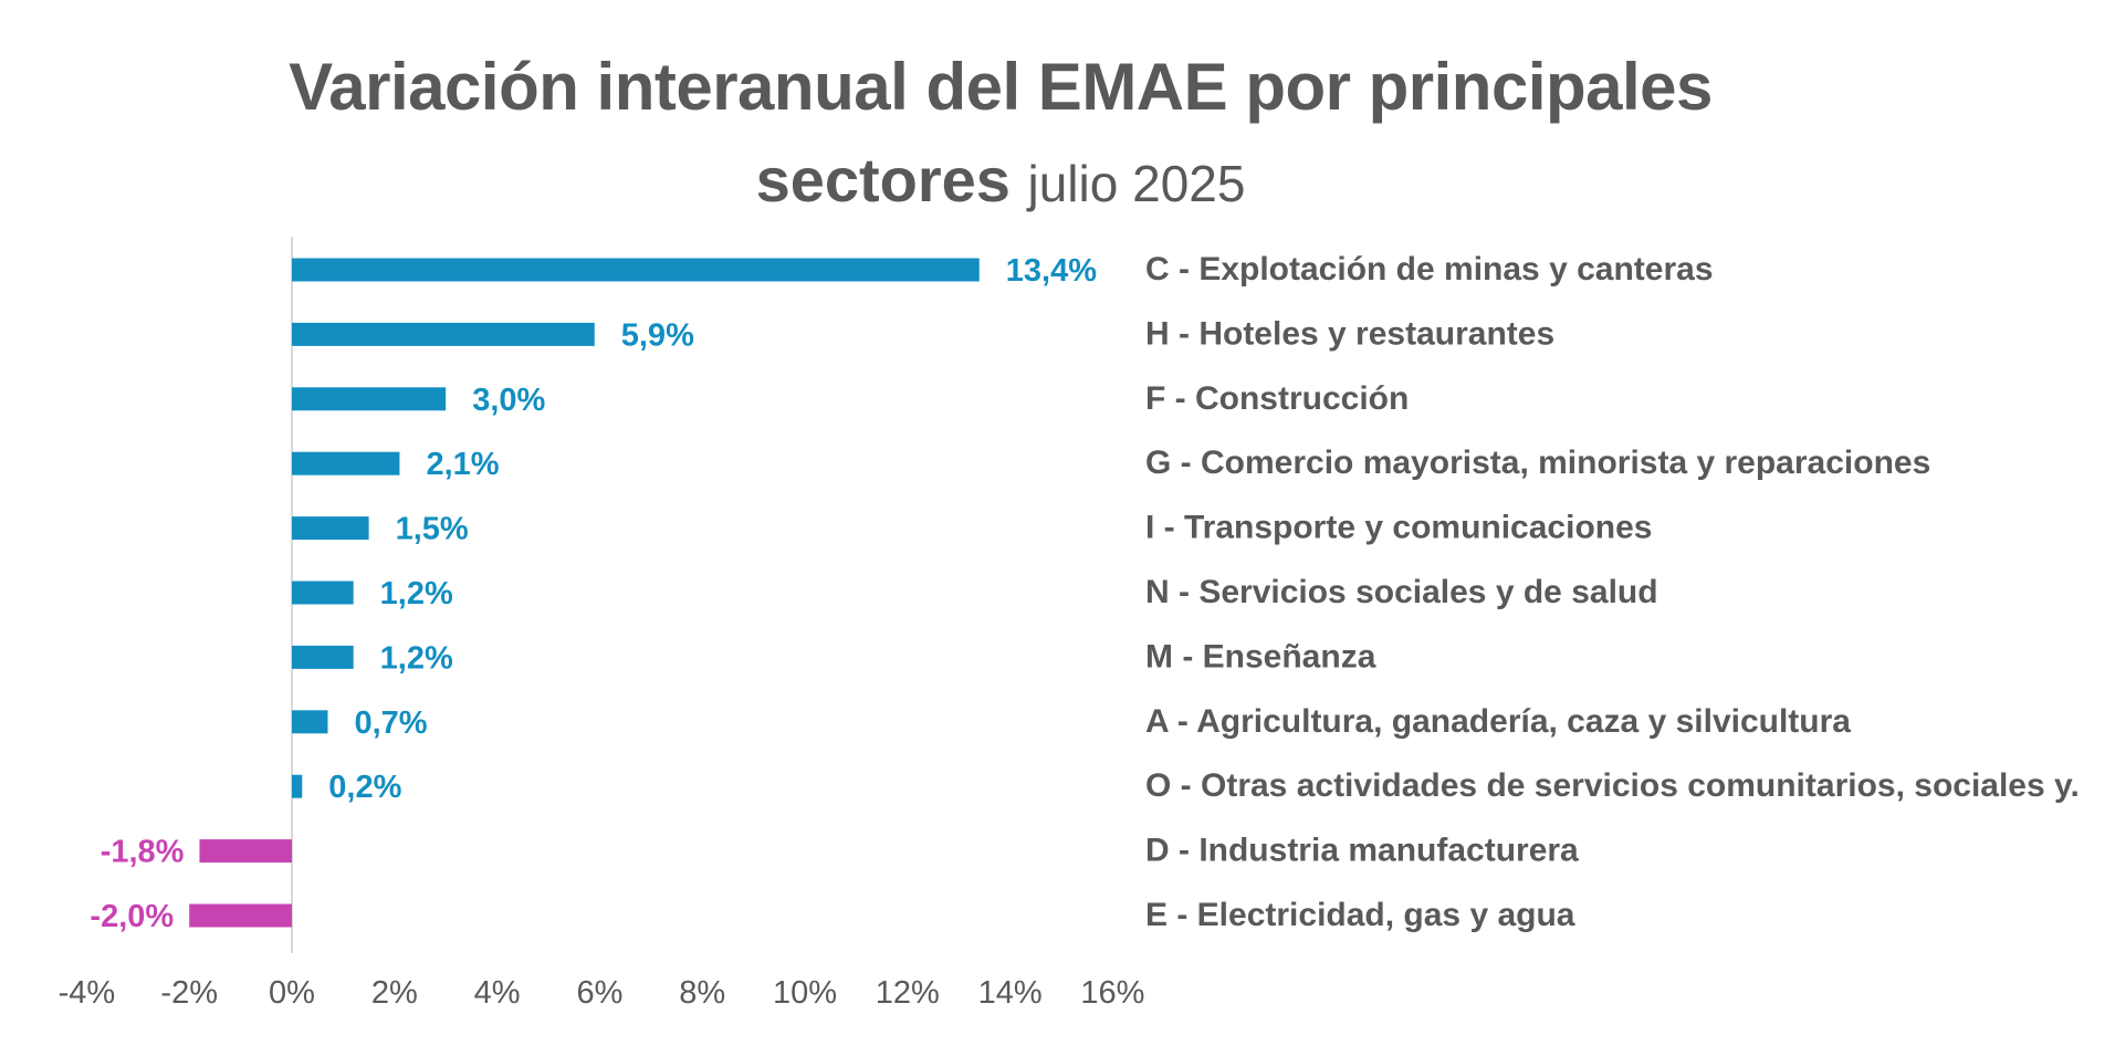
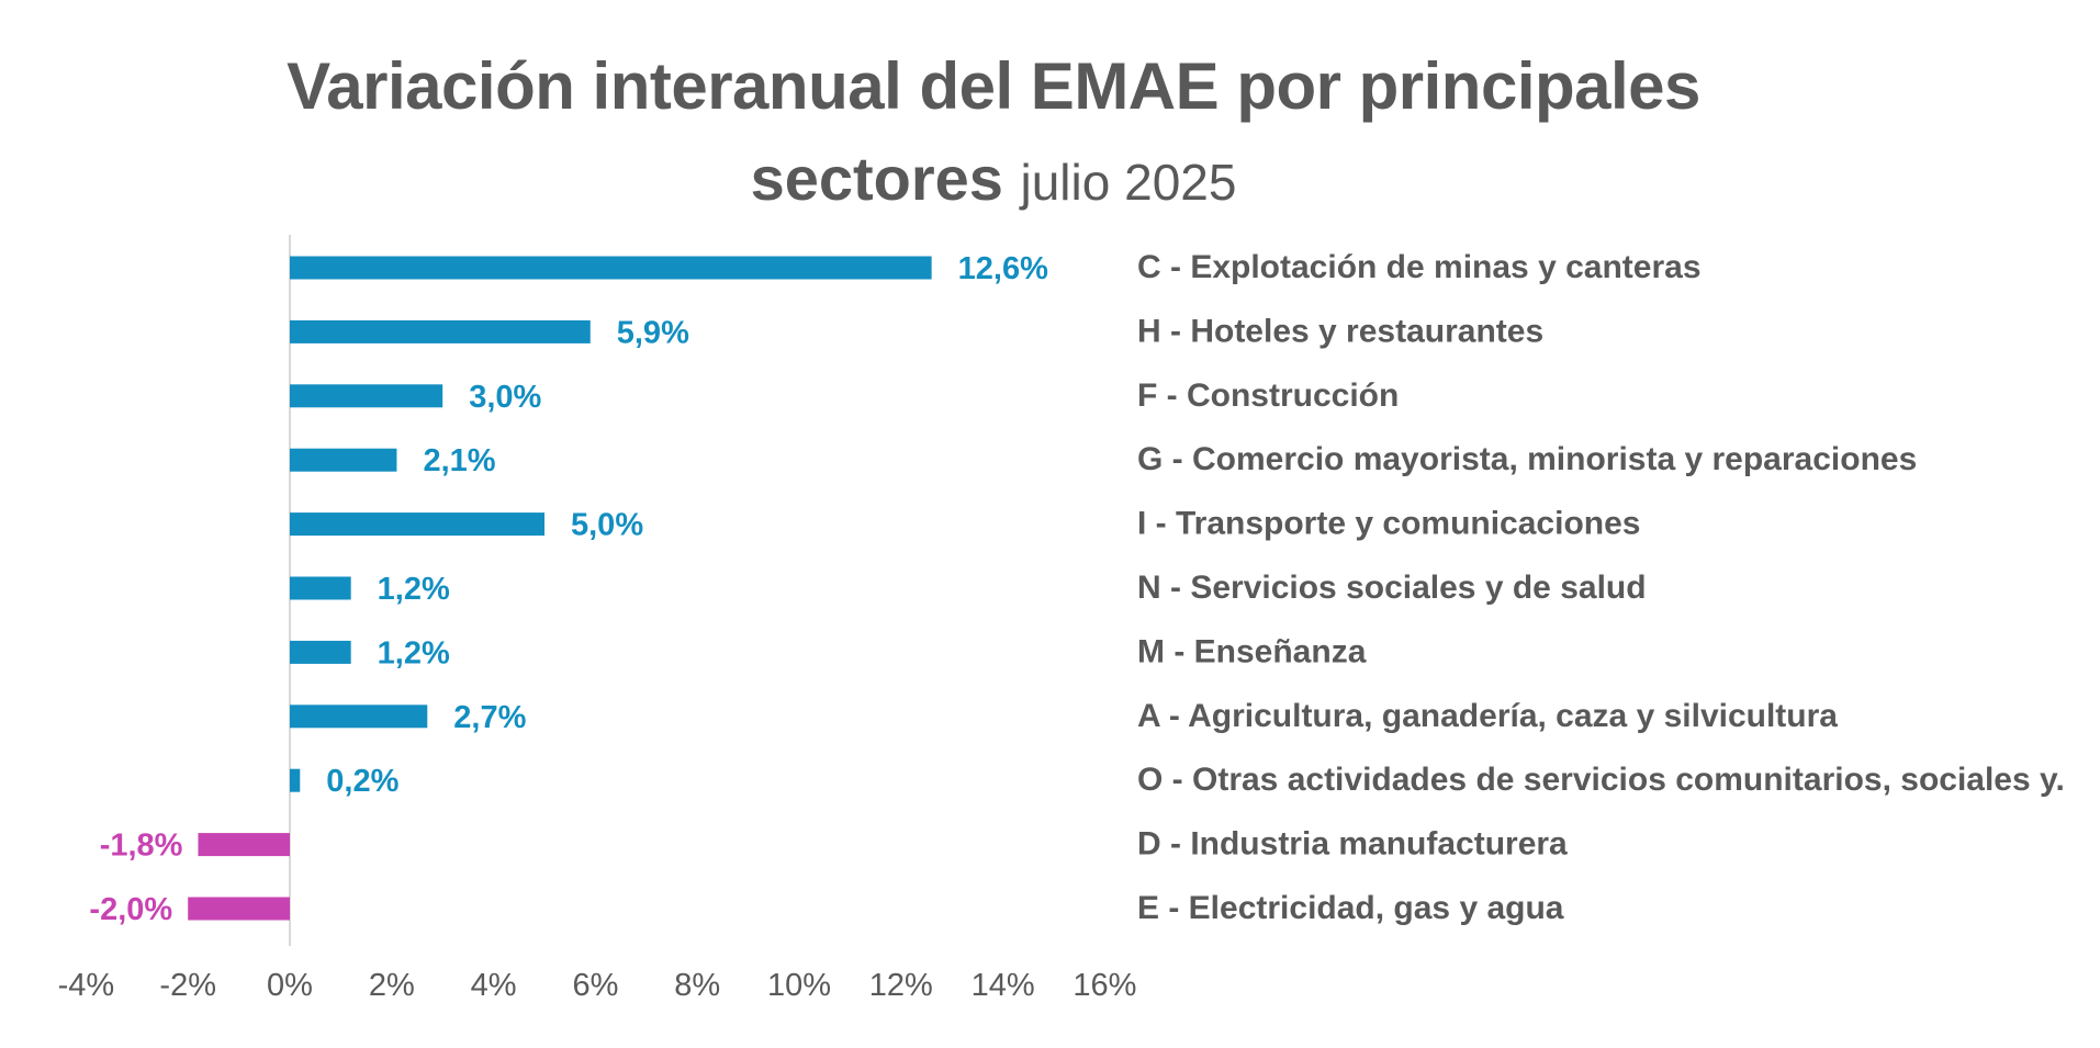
C - Explotación de minas y canteras: 13,4% -> 12,6%
I - Transporte y comunicaciones: 1,5% -> 5,0%
A - Agricultura, ganadería, caza y silvicultura: 0,7% -> 2,7%
